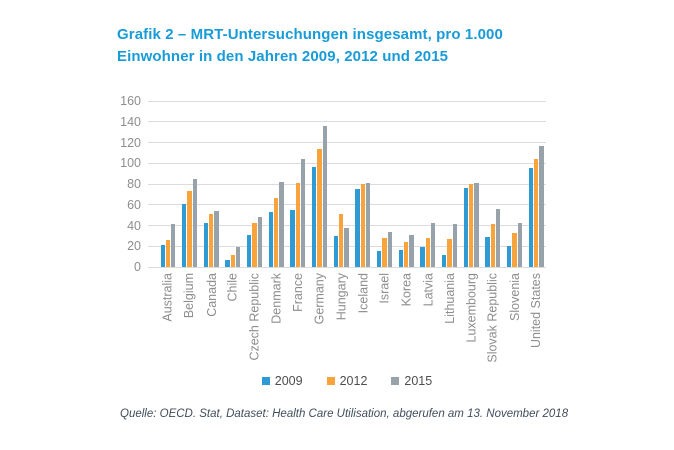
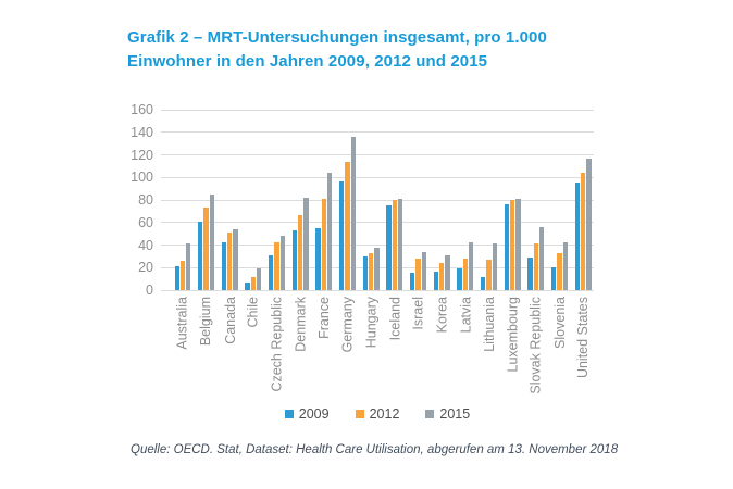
2012/Hungary: 51 -> 33
